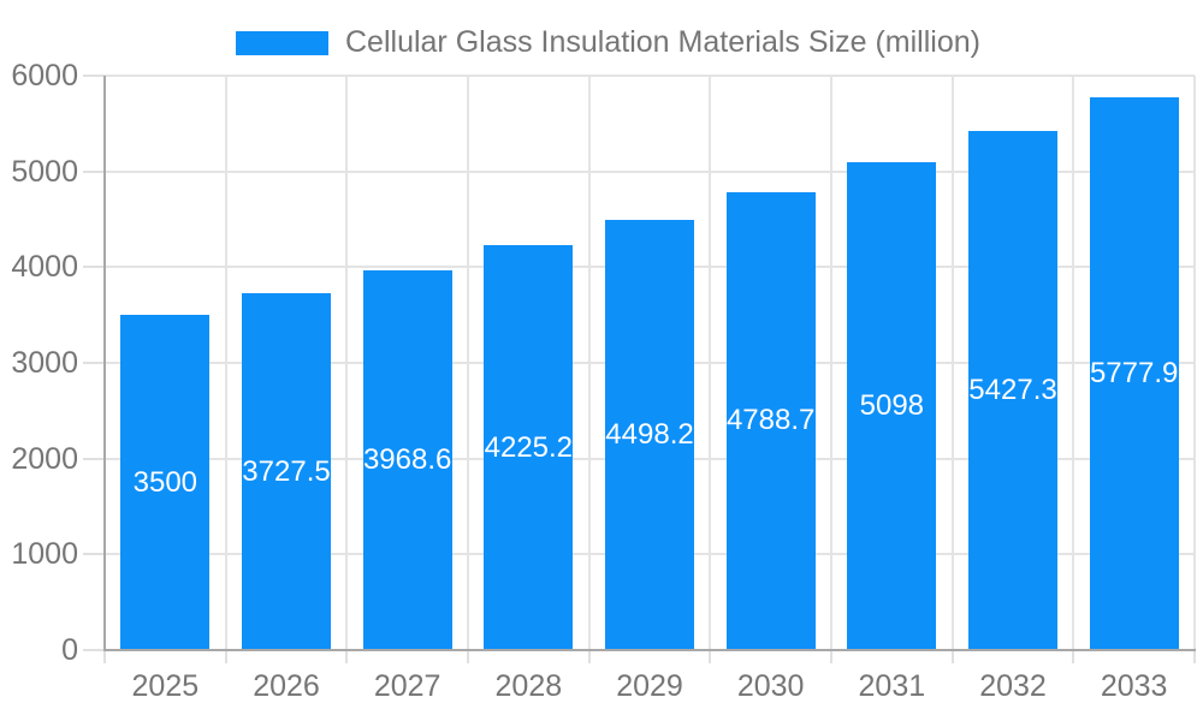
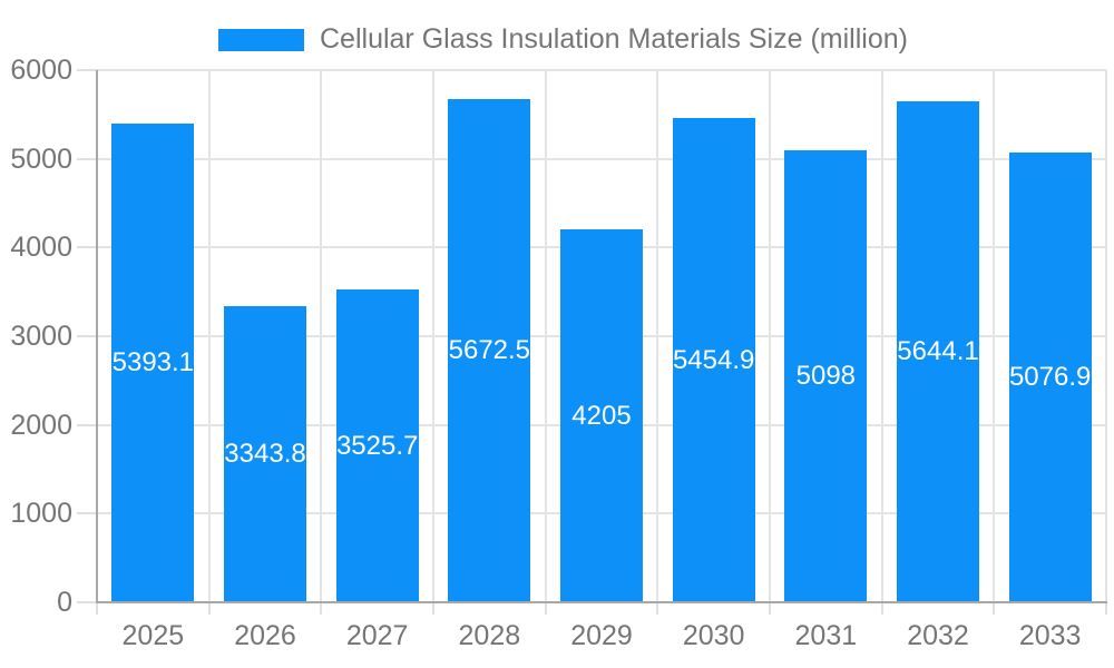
2025: 3500 -> 5393.1
2026: 3727.5 -> 3343.8
2027: 3968.6 -> 3525.7
2028: 4225.2 -> 5672.5
2029: 4498.2 -> 4205
2030: 4788.7 -> 5454.9
2032: 5427.3 -> 5644.1
2033: 5777.9 -> 5076.9
